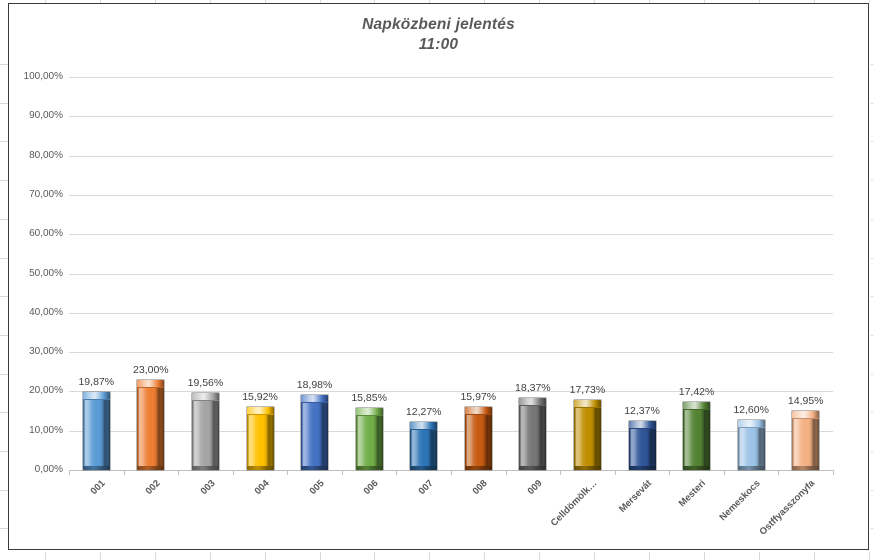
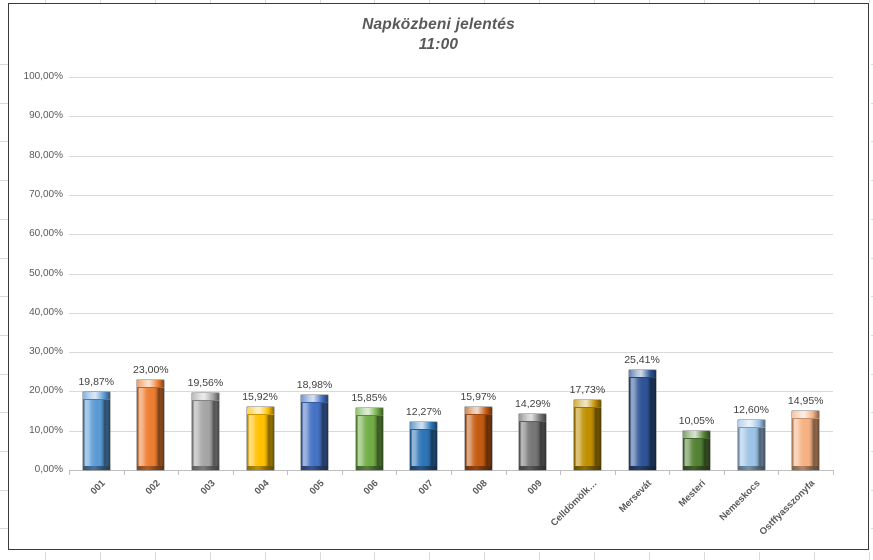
009: 18,37% -> 14,29%
Mersevát: 12,37% -> 25,41%
Mesteri: 17,42% -> 10,05%
